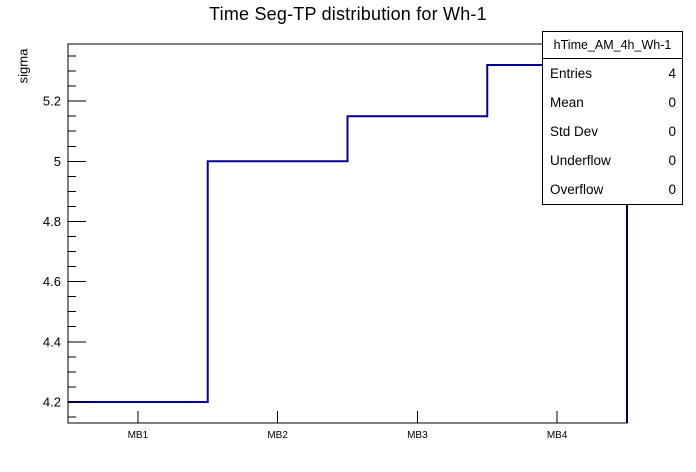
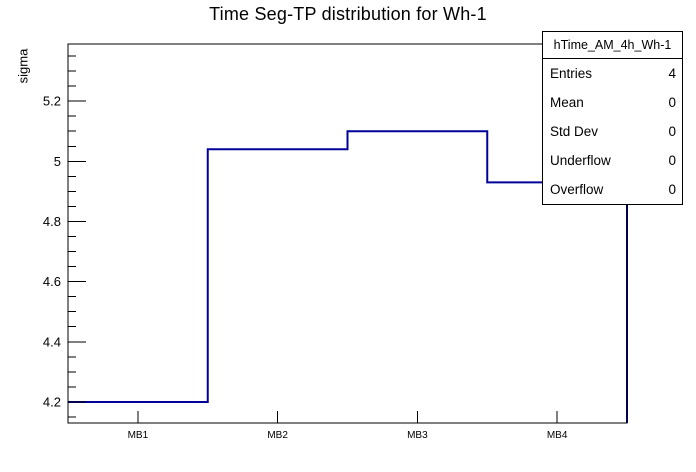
MB2: 5.00 -> 5.04
MB3: 5.15 -> 5.10
MB4: 5.32 -> 4.93
